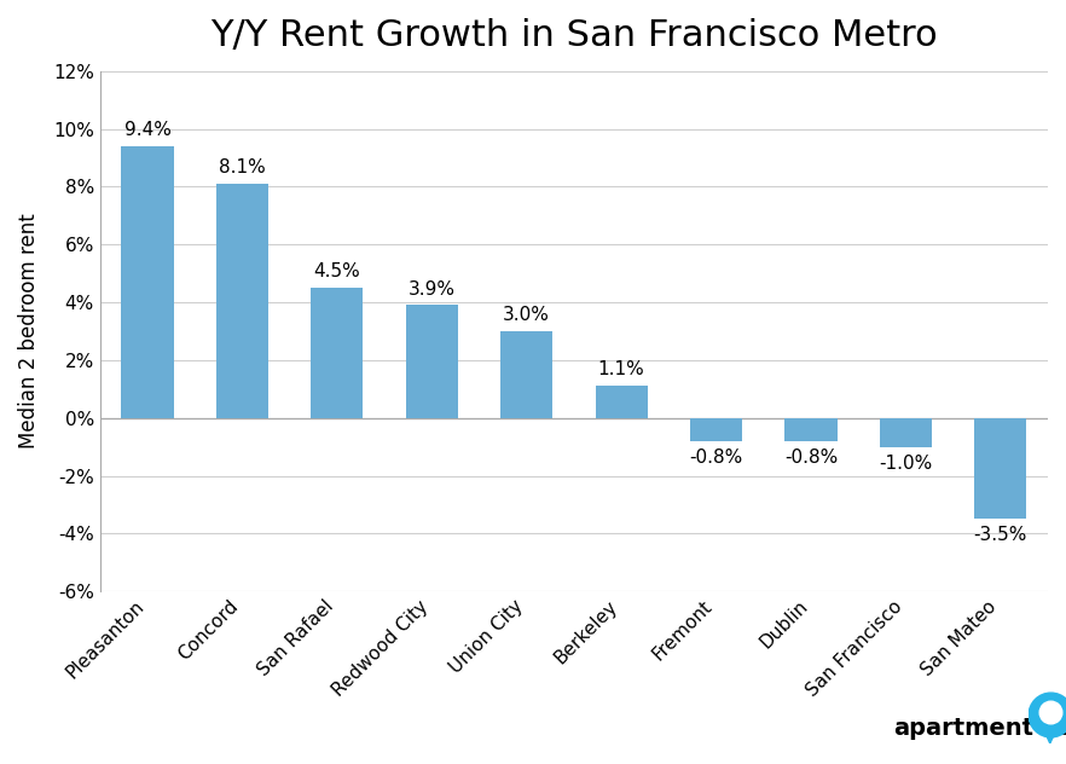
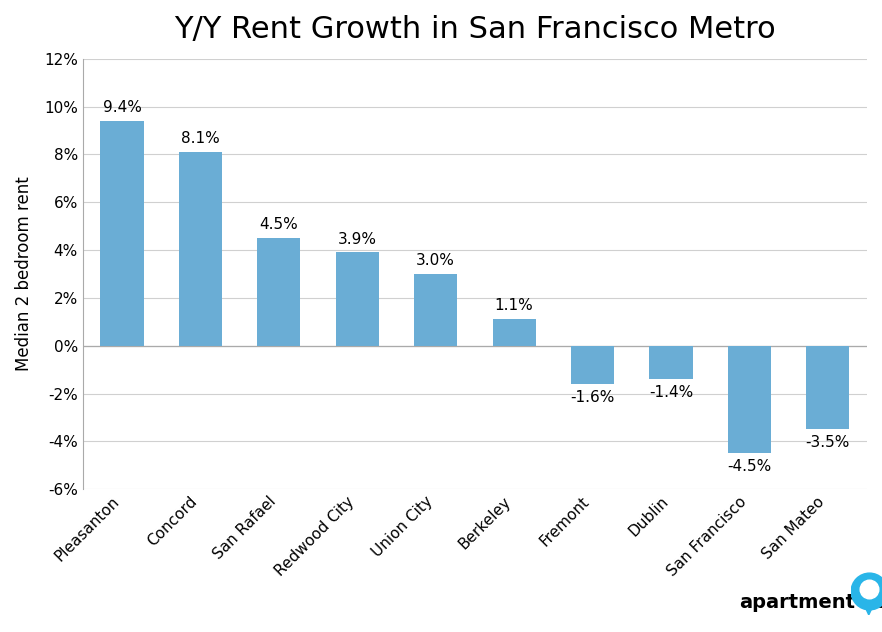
Y/Y Rent Growth in San Francisco Metro/Fremont: -0.8% -> -1.6%
Y/Y Rent Growth in San Francisco Metro/Dublin: -0.8% -> -1.4%
Y/Y Rent Growth in San Francisco Metro/San Francisco: -1.0% -> -4.5%
